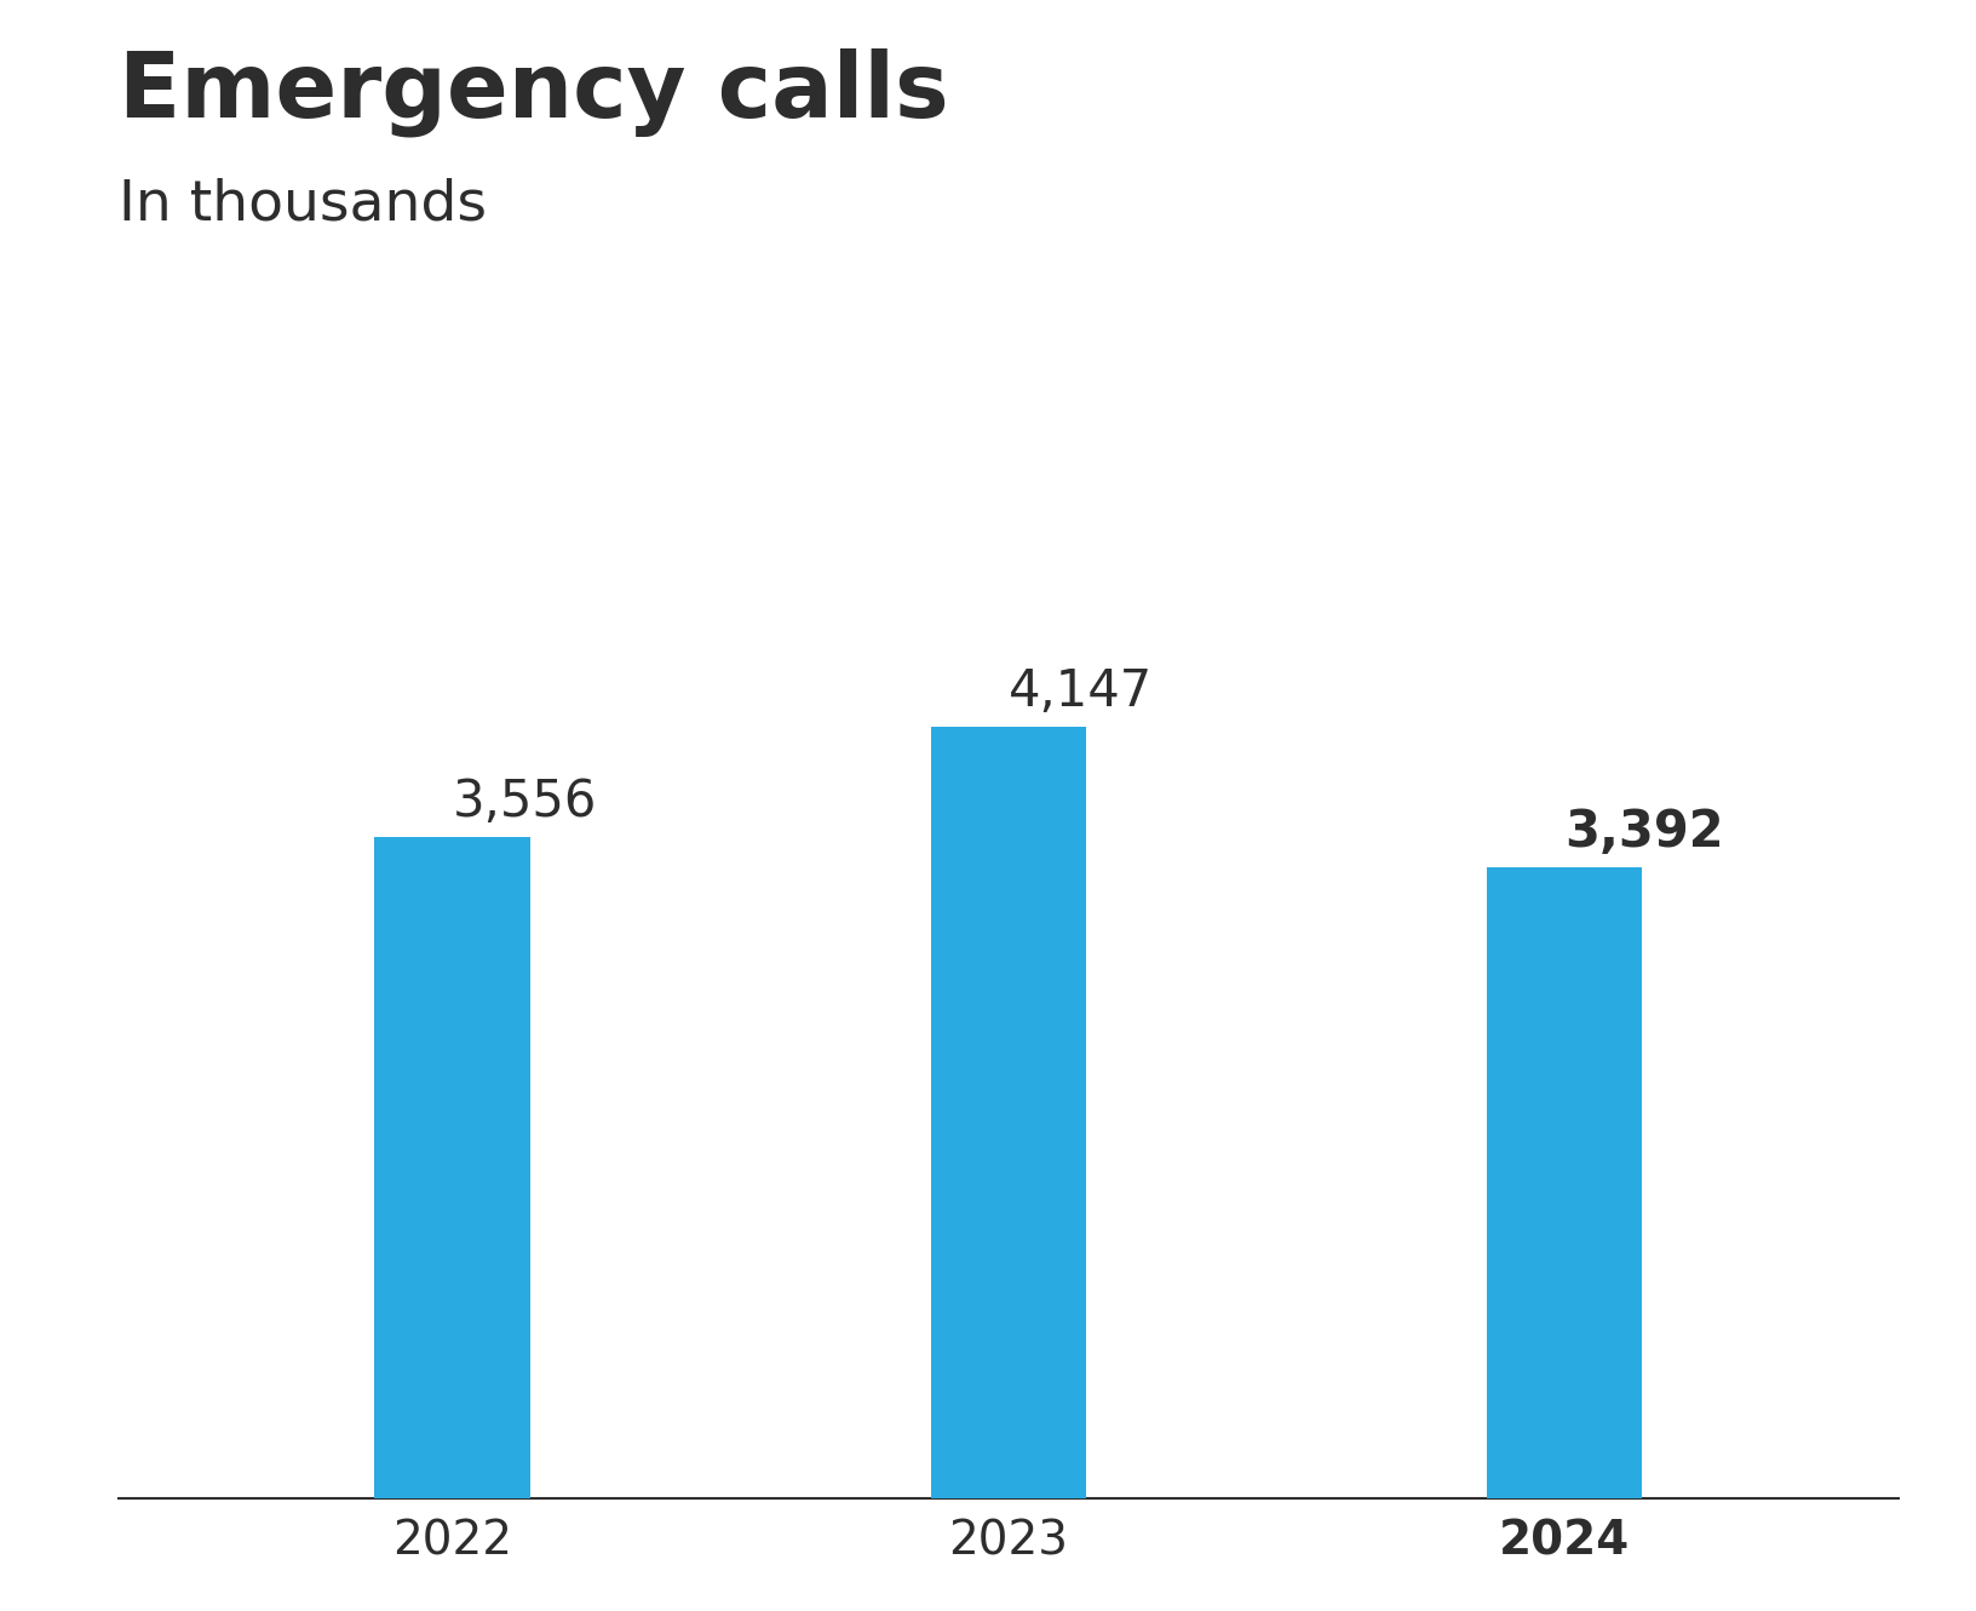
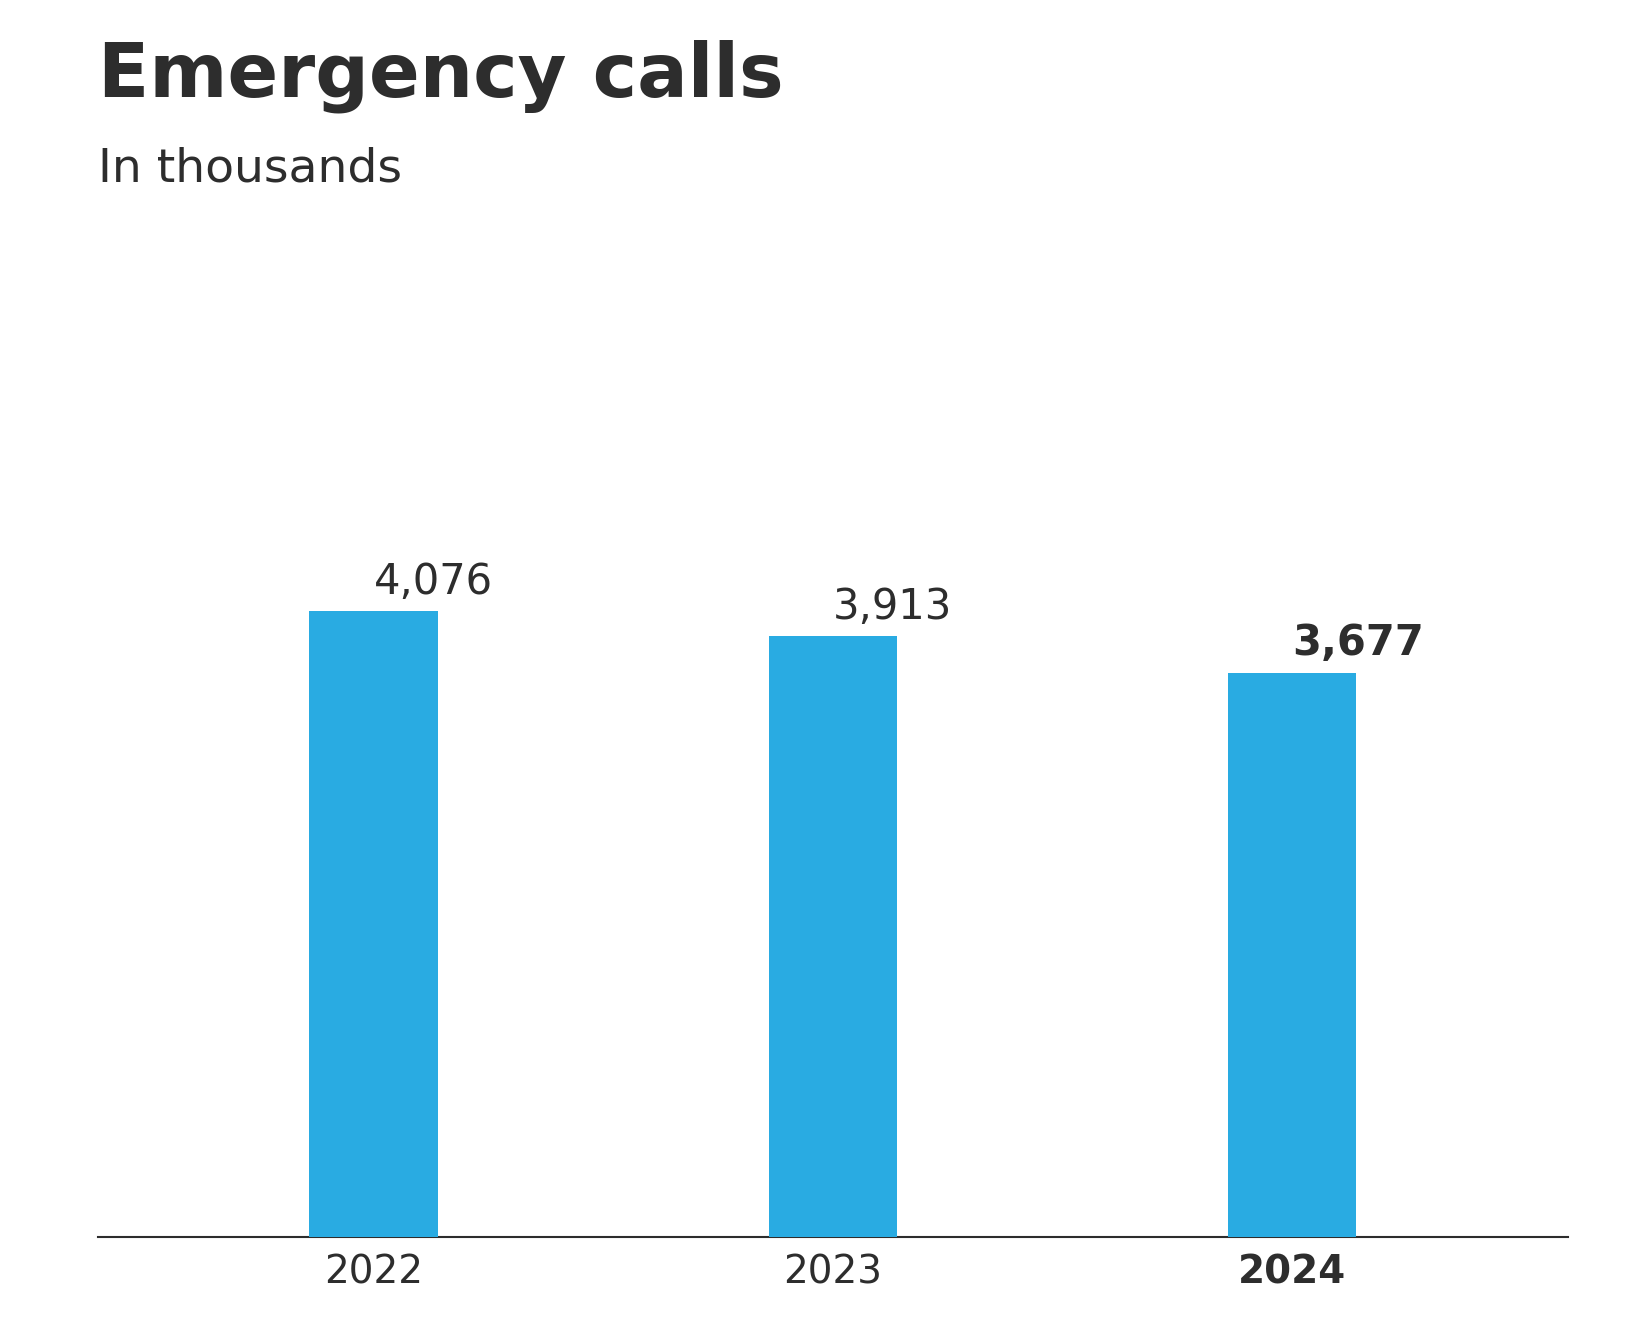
2022: 3,556 -> 4,076
2023: 4,147 -> 3,913
2024: 3,392 -> 3,677
